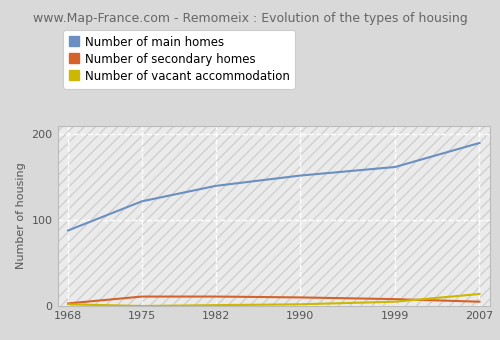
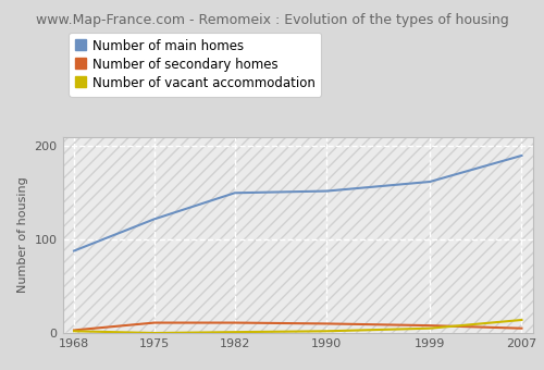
Number of main homes/1982: 140 -> 150
